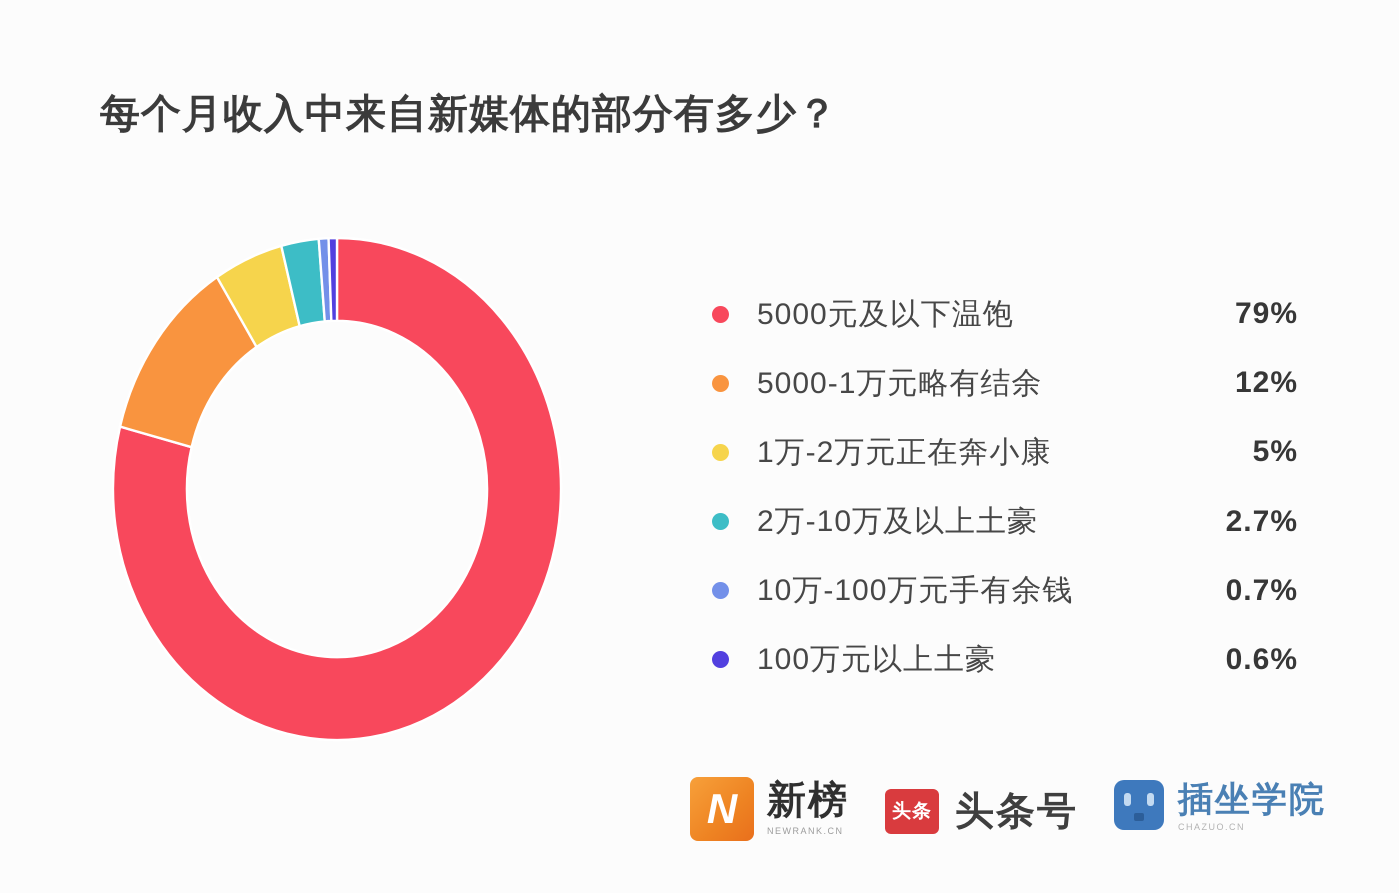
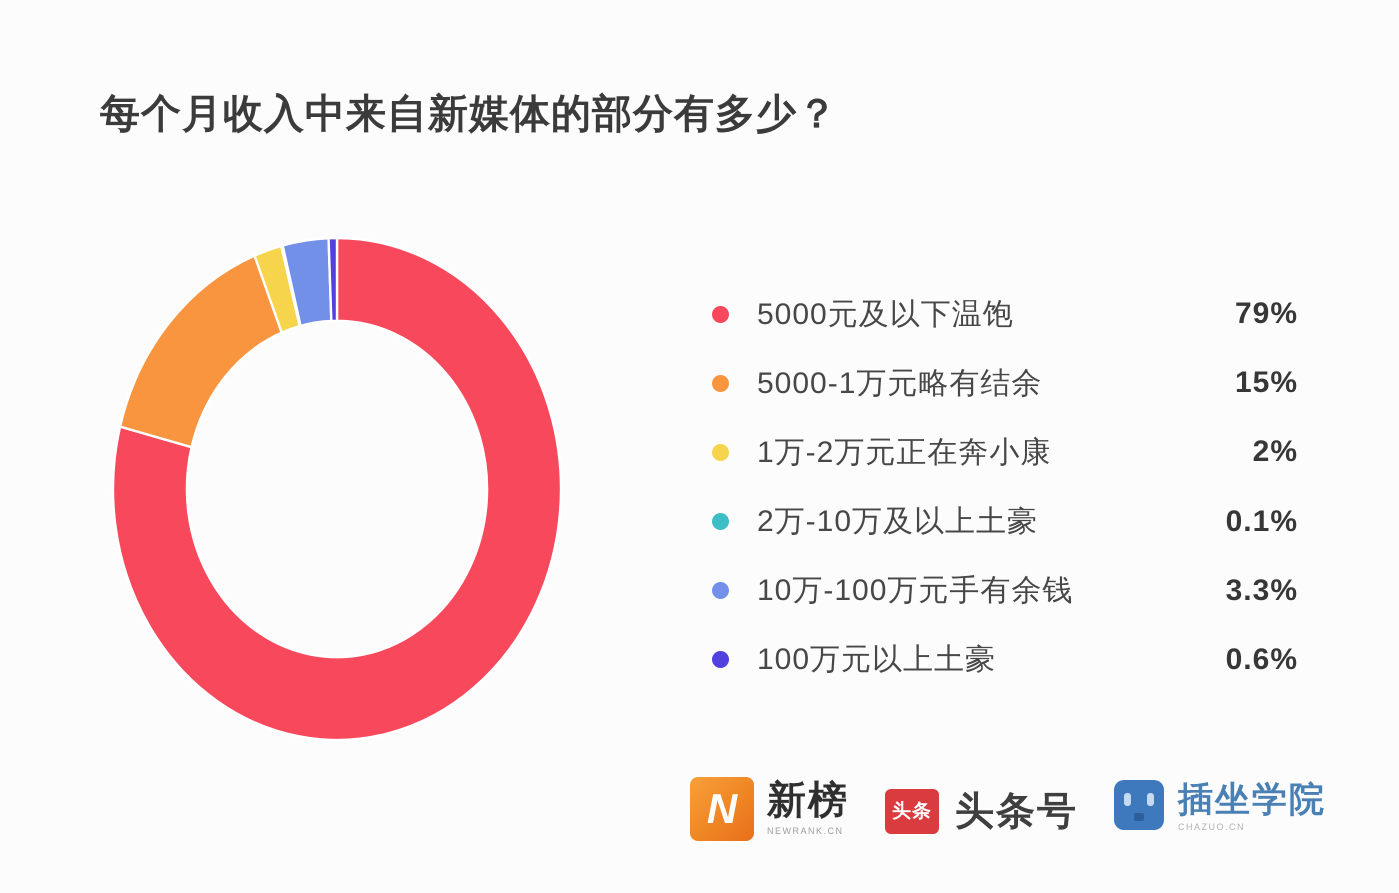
5000-1万元略有结余: 12% -> 15%
1万-2万元正在奔小康: 5% -> 2%
2万-10万及以上土豪: 2.7% -> 0.1%
10万-100万元手有余钱: 0.7% -> 3.3%
